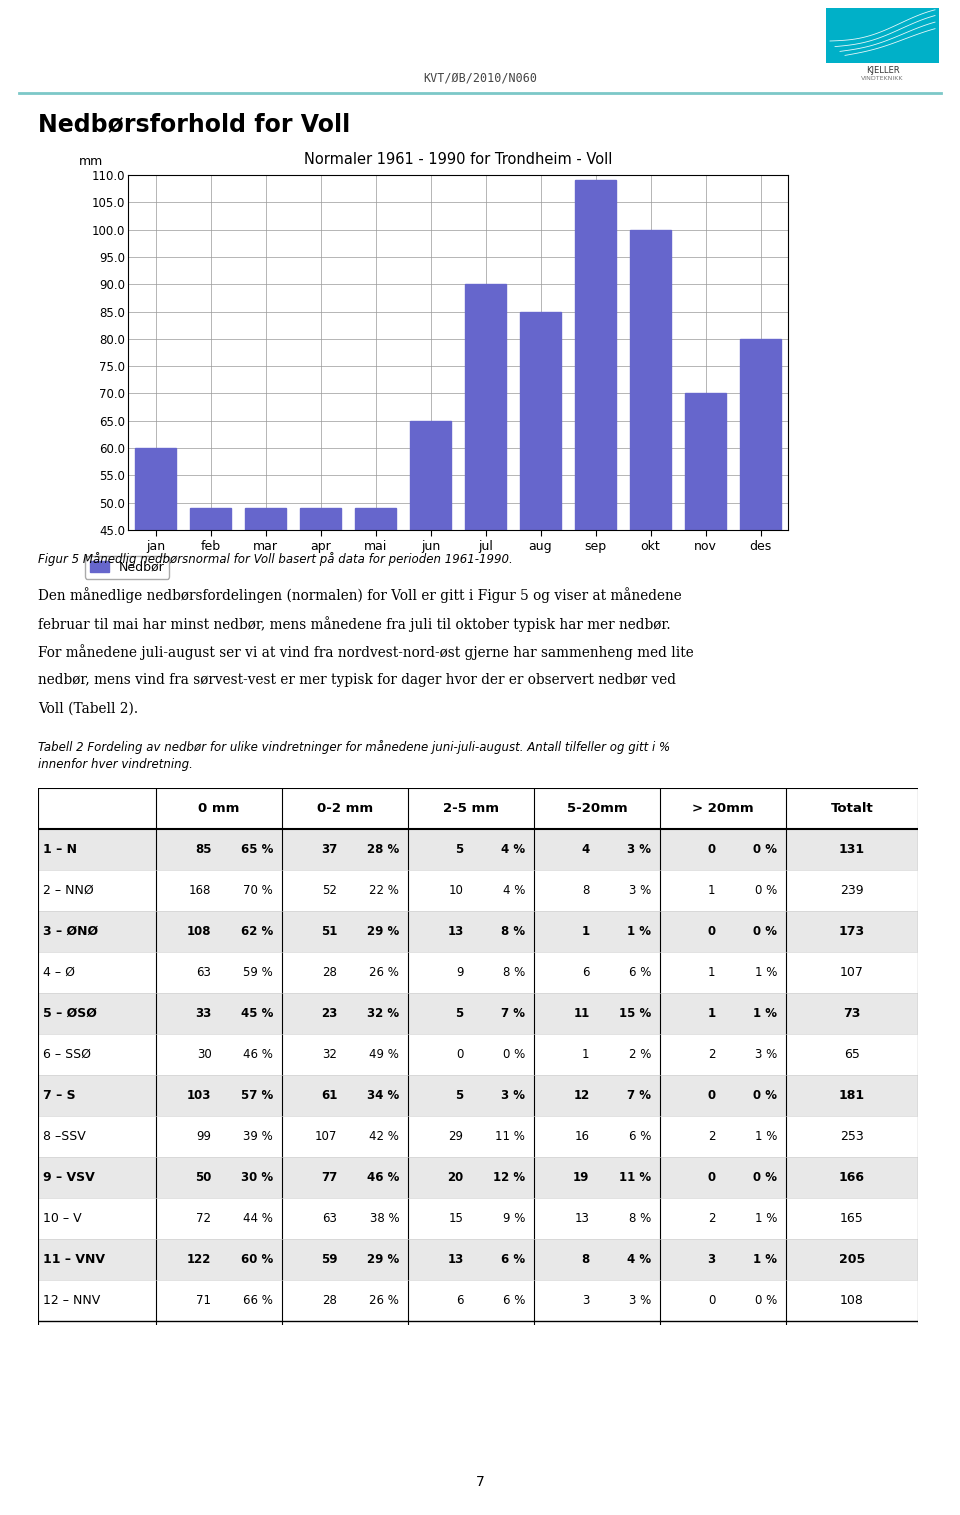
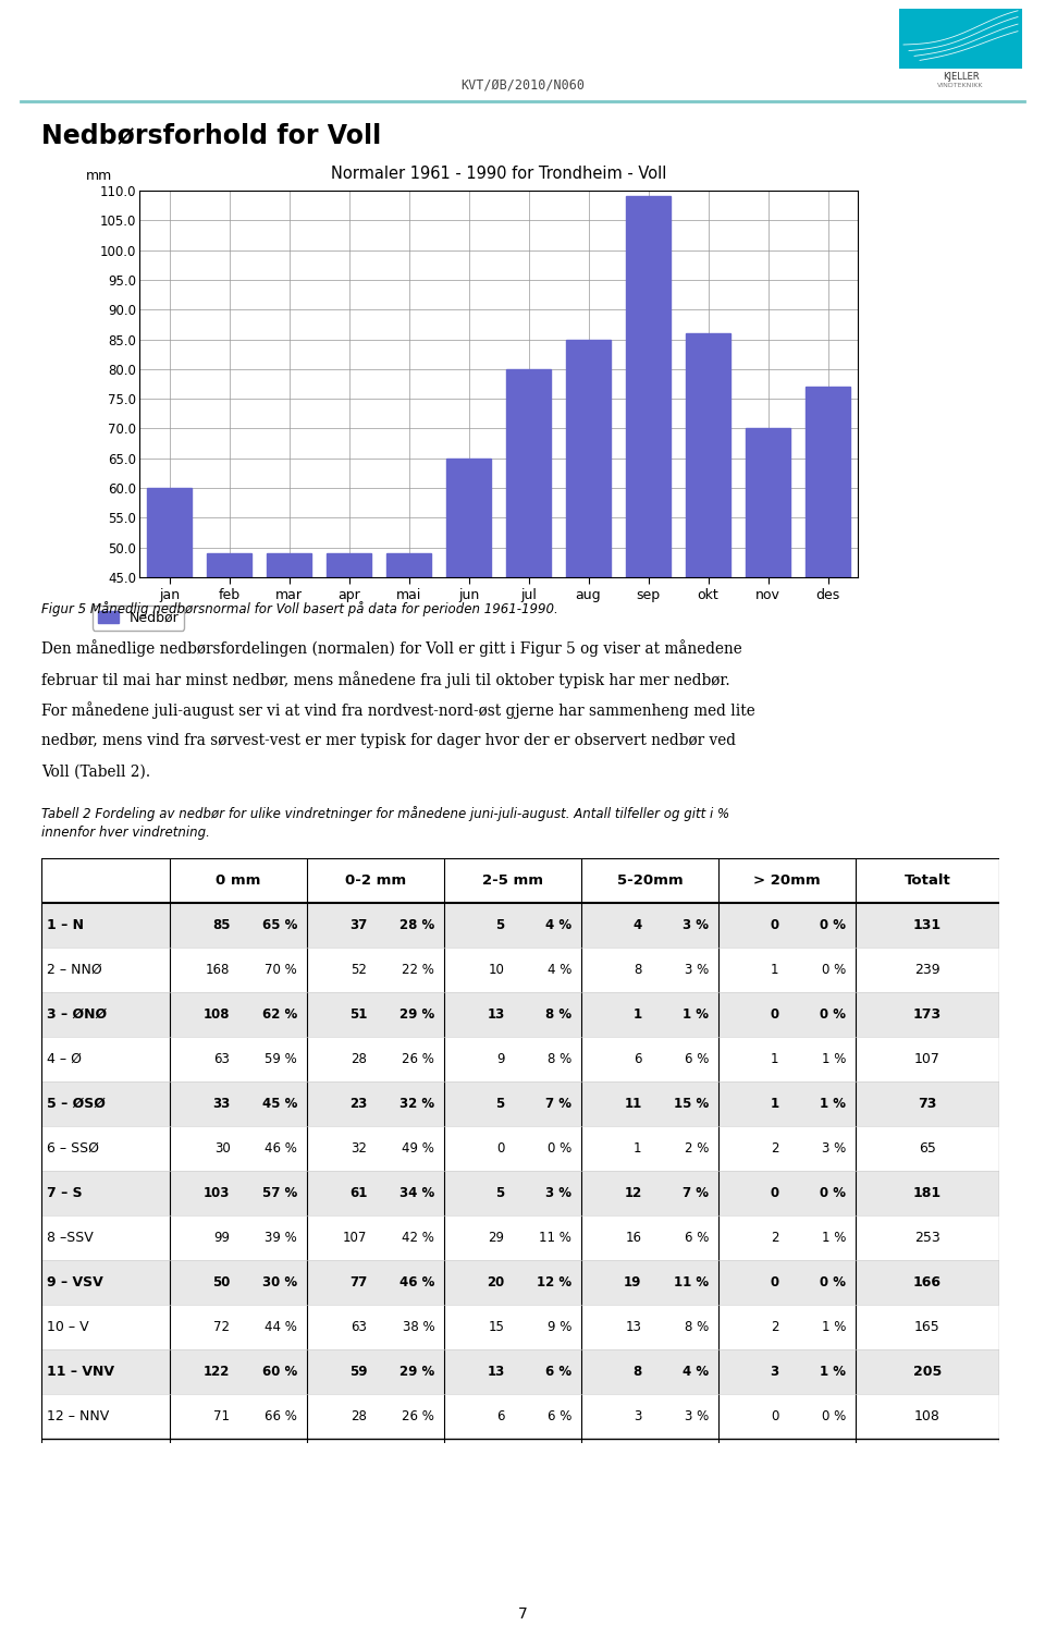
Normaler 1961 - 1990 for Trondheim - Voll/jul: 90 -> 80
Normaler 1961 - 1990 for Trondheim - Voll/okt: 100 -> 86
Normaler 1961 - 1990 for Trondheim - Voll/des: 80 -> 77
